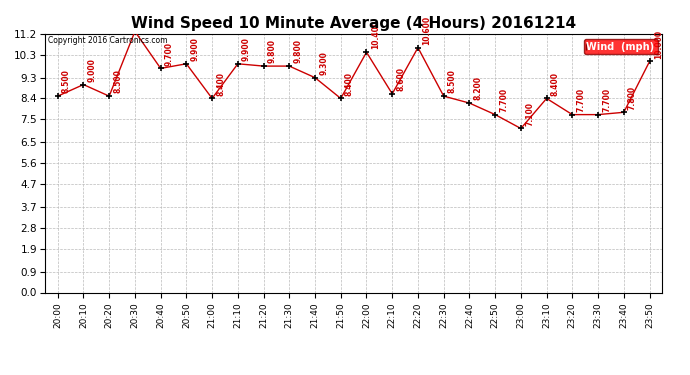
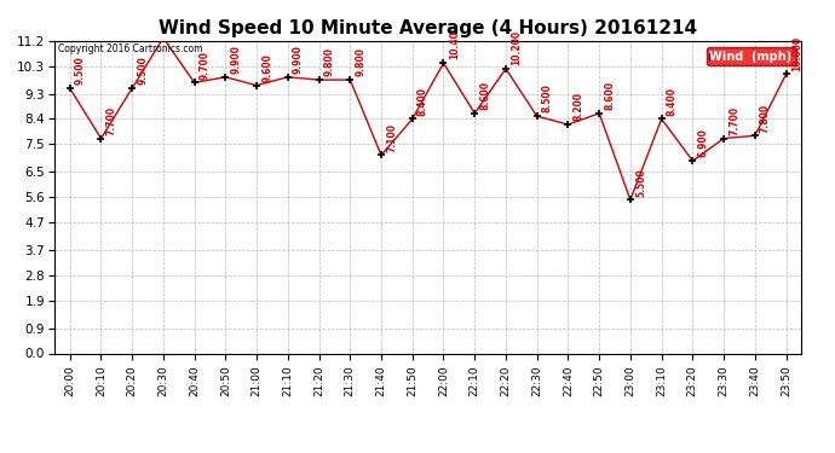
20:00: 8.500 -> 9.500
20:10: 9.000 -> 7.700
20:20: 8.500 -> 9.500
21:00: 8.400 -> 9.600
21:40: 9.300 -> 7.100
22:20: 10.6 -> 10.2
22:50: 7.700 -> 8.600
23:00: 7.100 -> 5.500
23:20: 7.700 -> 6.900
